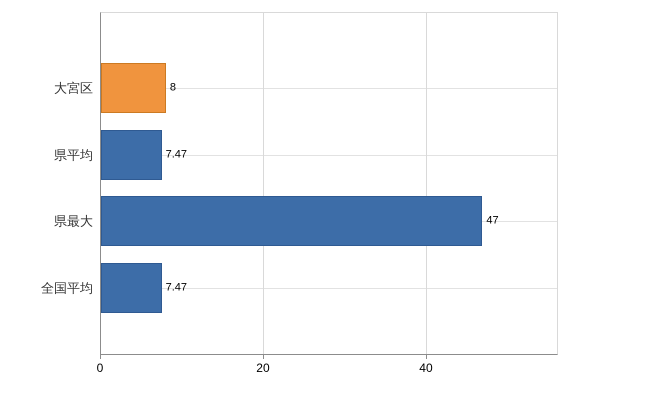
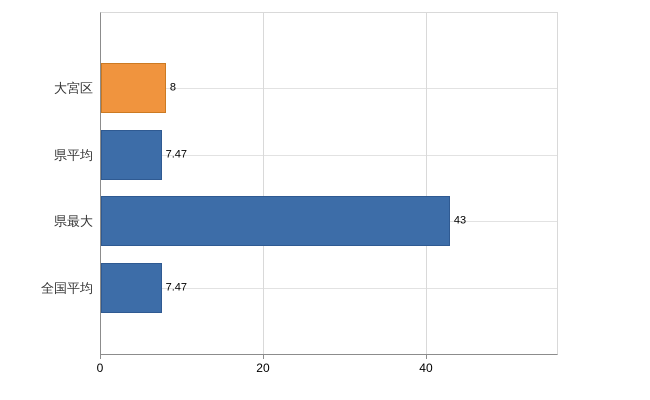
県最大: 47 -> 43
